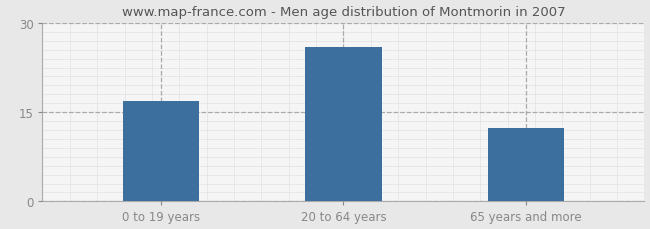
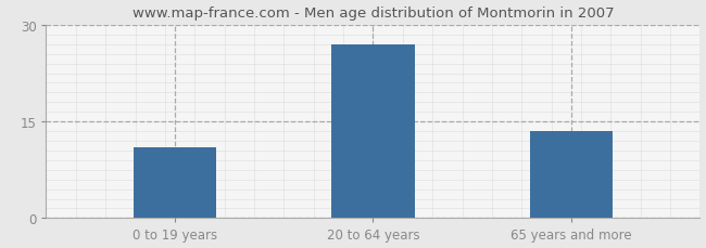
0 to 19 years: 16.8 -> 11.0
20 to 64 years: 26.0 -> 27.0
65 years and more: 12.4 -> 13.5
